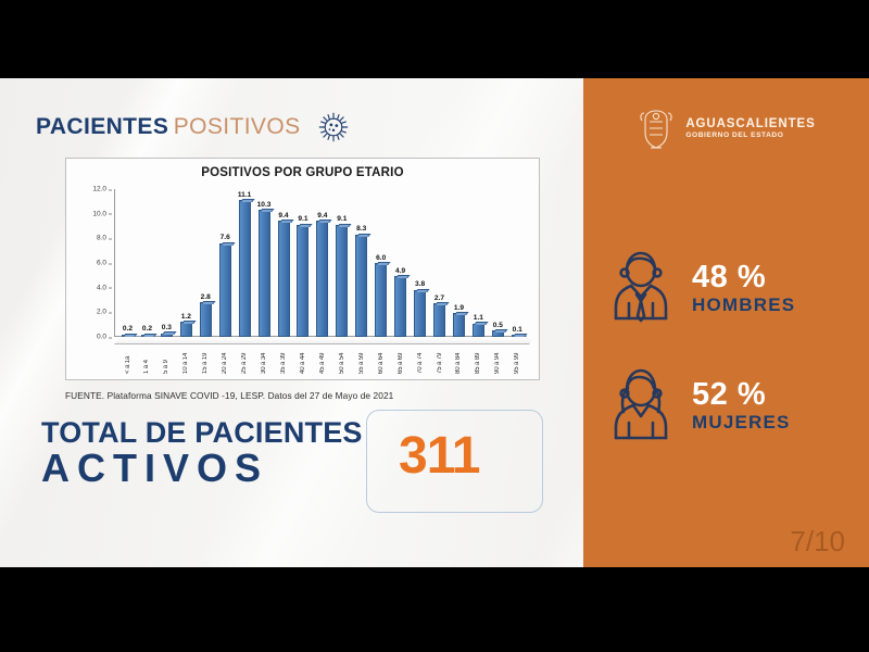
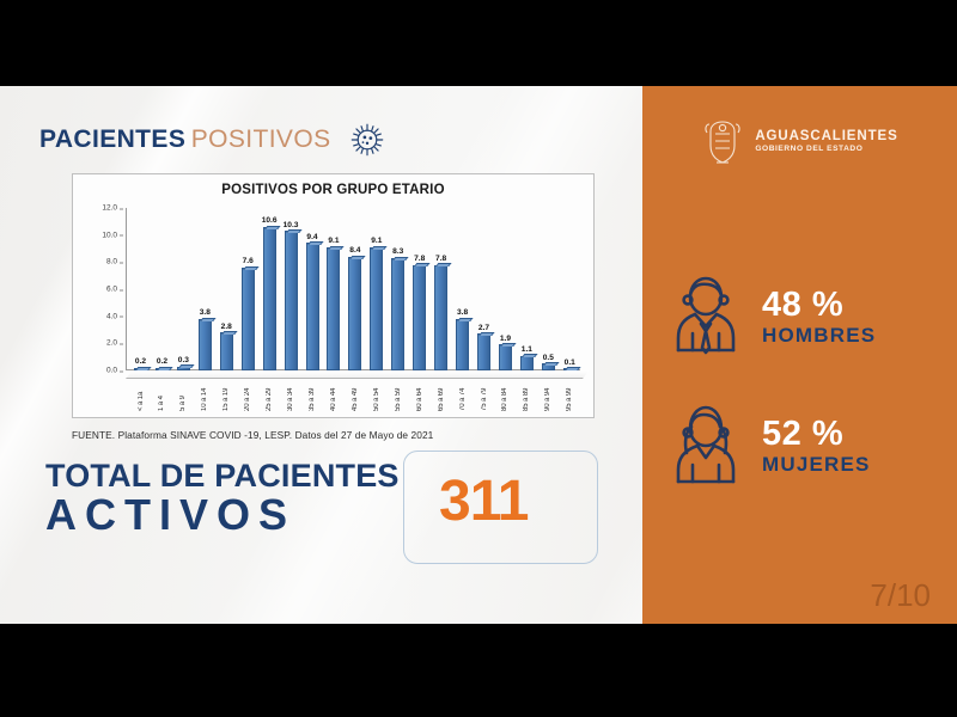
10 a 14: 1.2 -> 3.8
25 a 29: 11.1 -> 10.6
45 a 49: 9.4 -> 8.4
60 a 64: 6.0 -> 7.8
65 a 69: 4.9 -> 7.8
